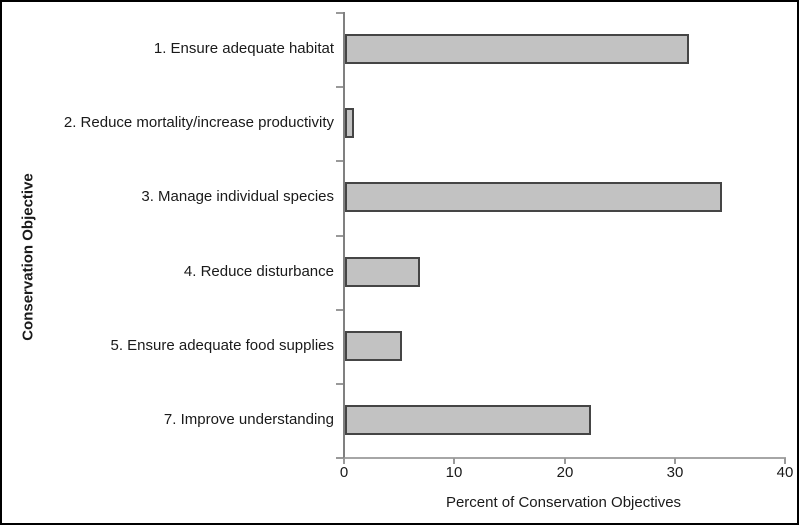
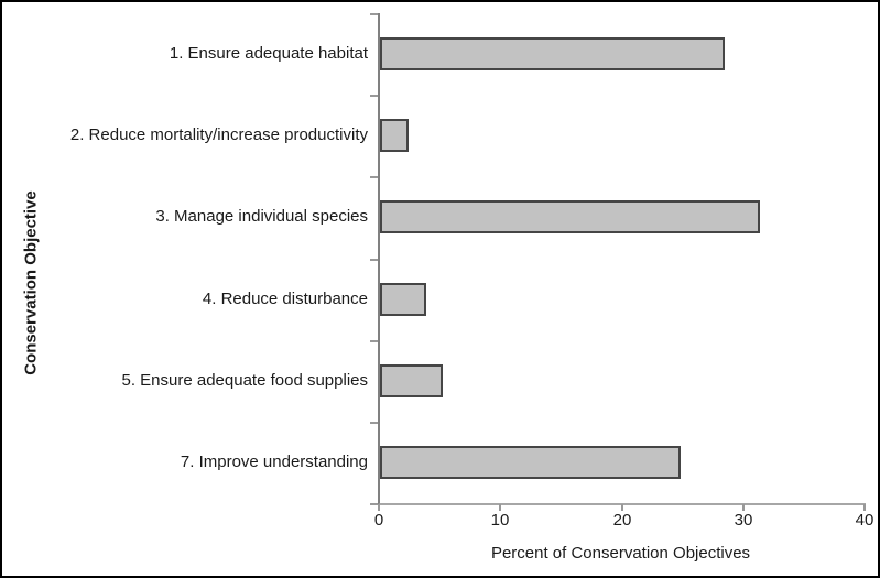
1. Ensure adequate habitat: 31.2 -> 28.4
2. Reduce mortality/increase productivity: 0.8 -> 2.4
3. Manage individual species: 34.2 -> 31.3
4. Reduce disturbance: 6.8 -> 3.8
7. Improve understanding: 22.3 -> 24.8
